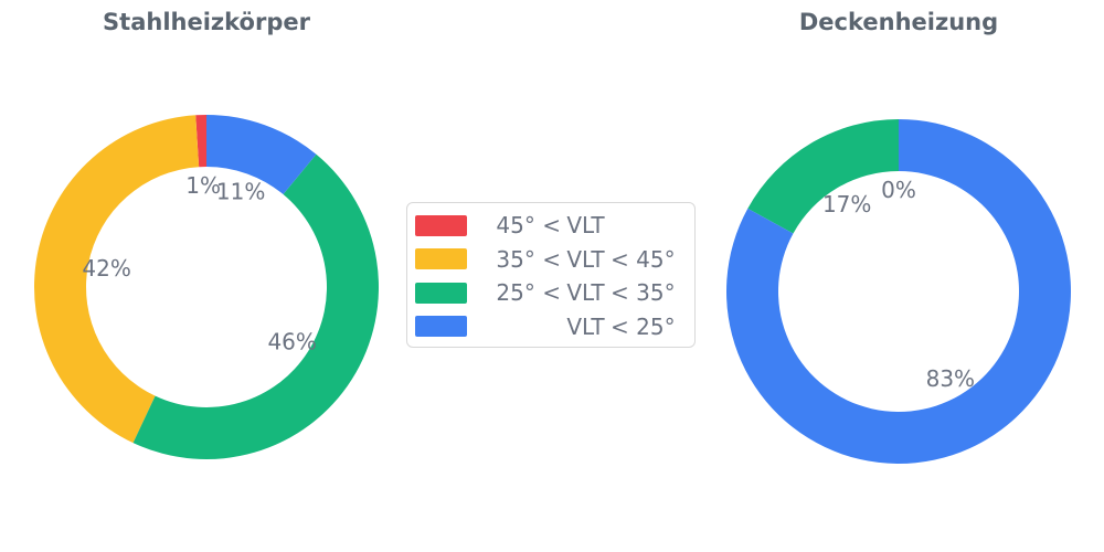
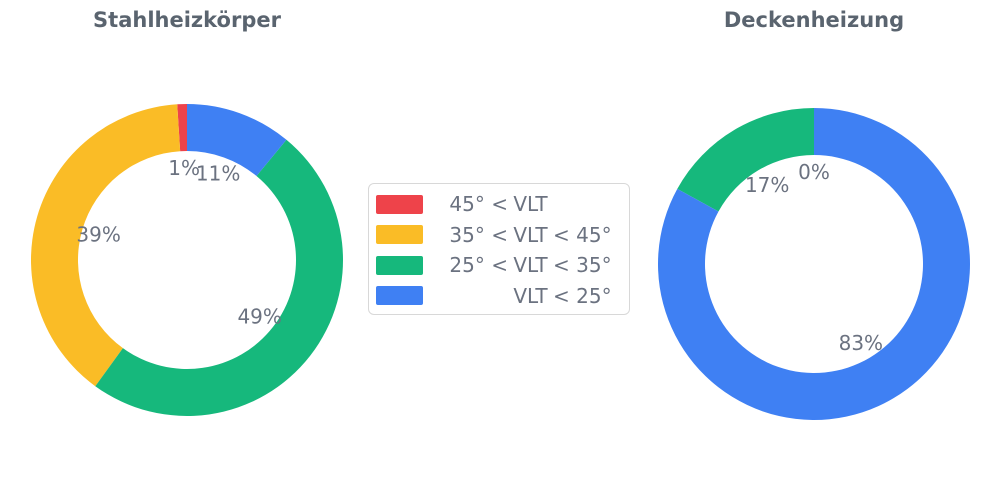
Stahlheizkörper/35° < VLT < 45°: 42% -> 39%
Stahlheizkörper/25° < VLT < 35°: 46% -> 49%
